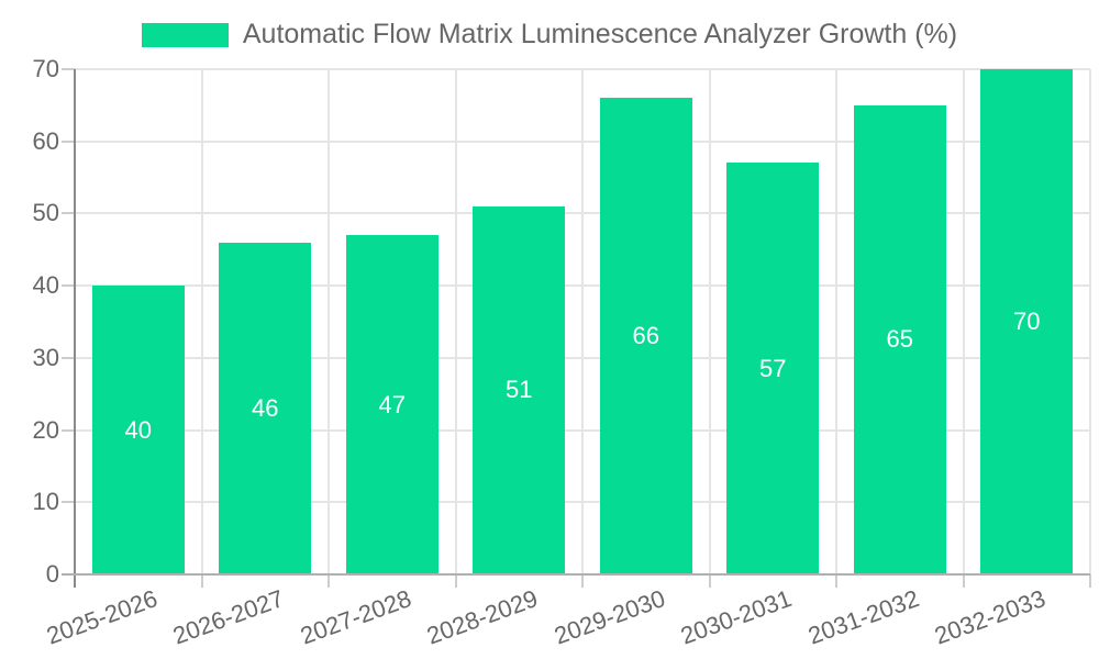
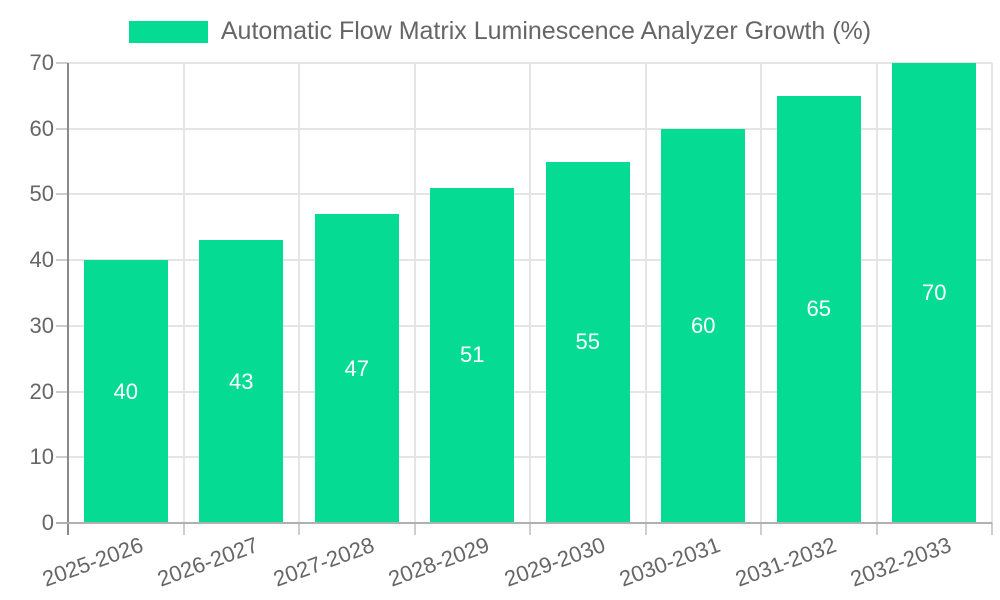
2026-2027: 46 -> 43
2029-2030: 66 -> 55
2030-2031: 57 -> 60
